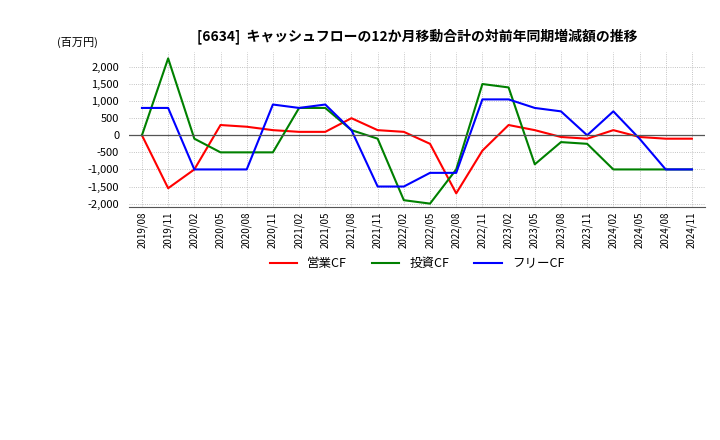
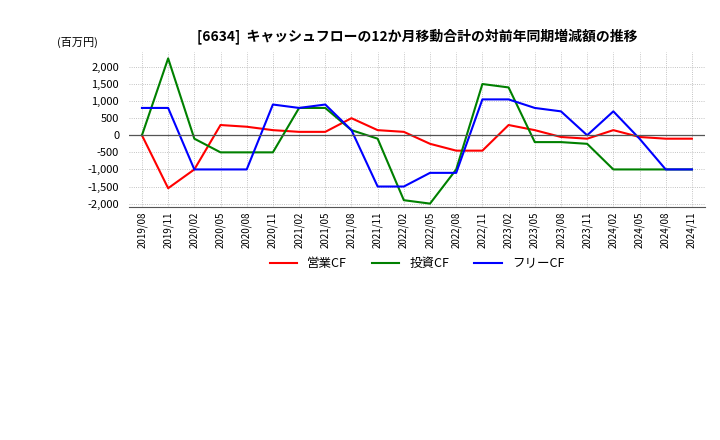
営業CF/2022/08: -1,700 -> -450
投資CF/2023/05: -850 -> -200
